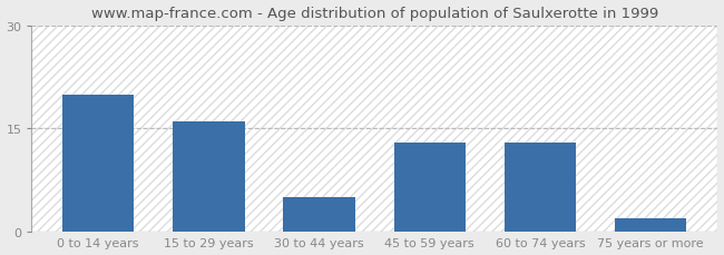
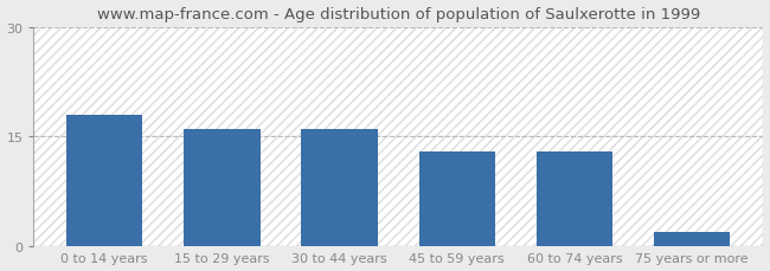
0 to 14 years: 20 -> 18
30 to 44 years: 5 -> 16
